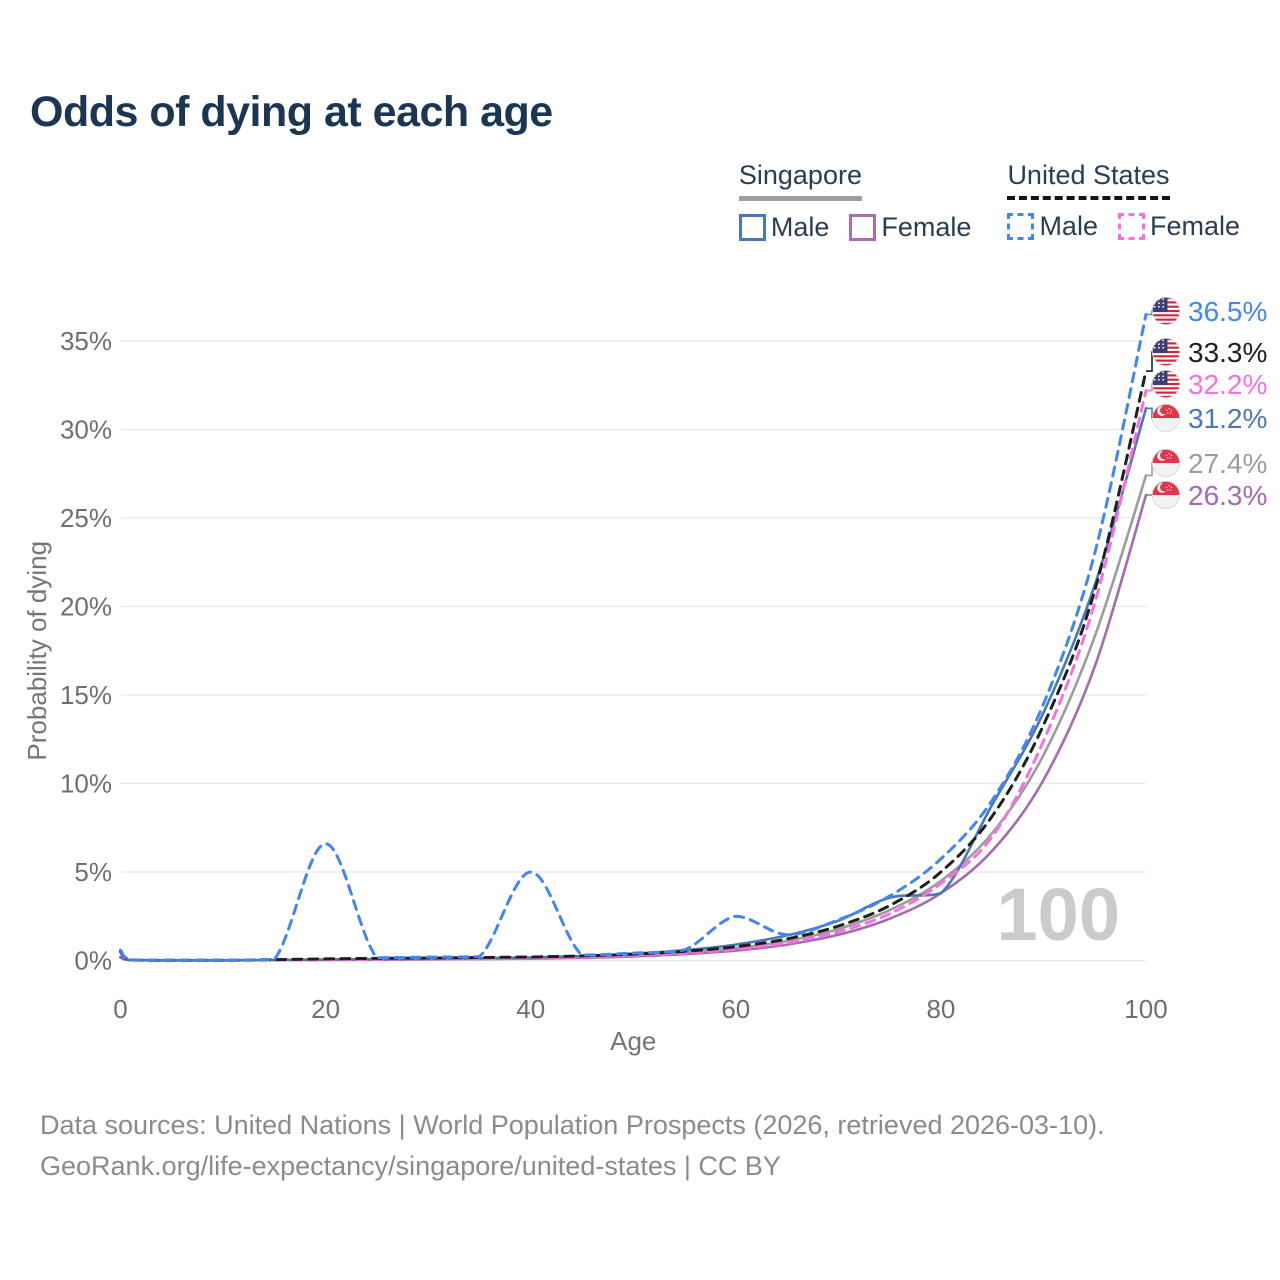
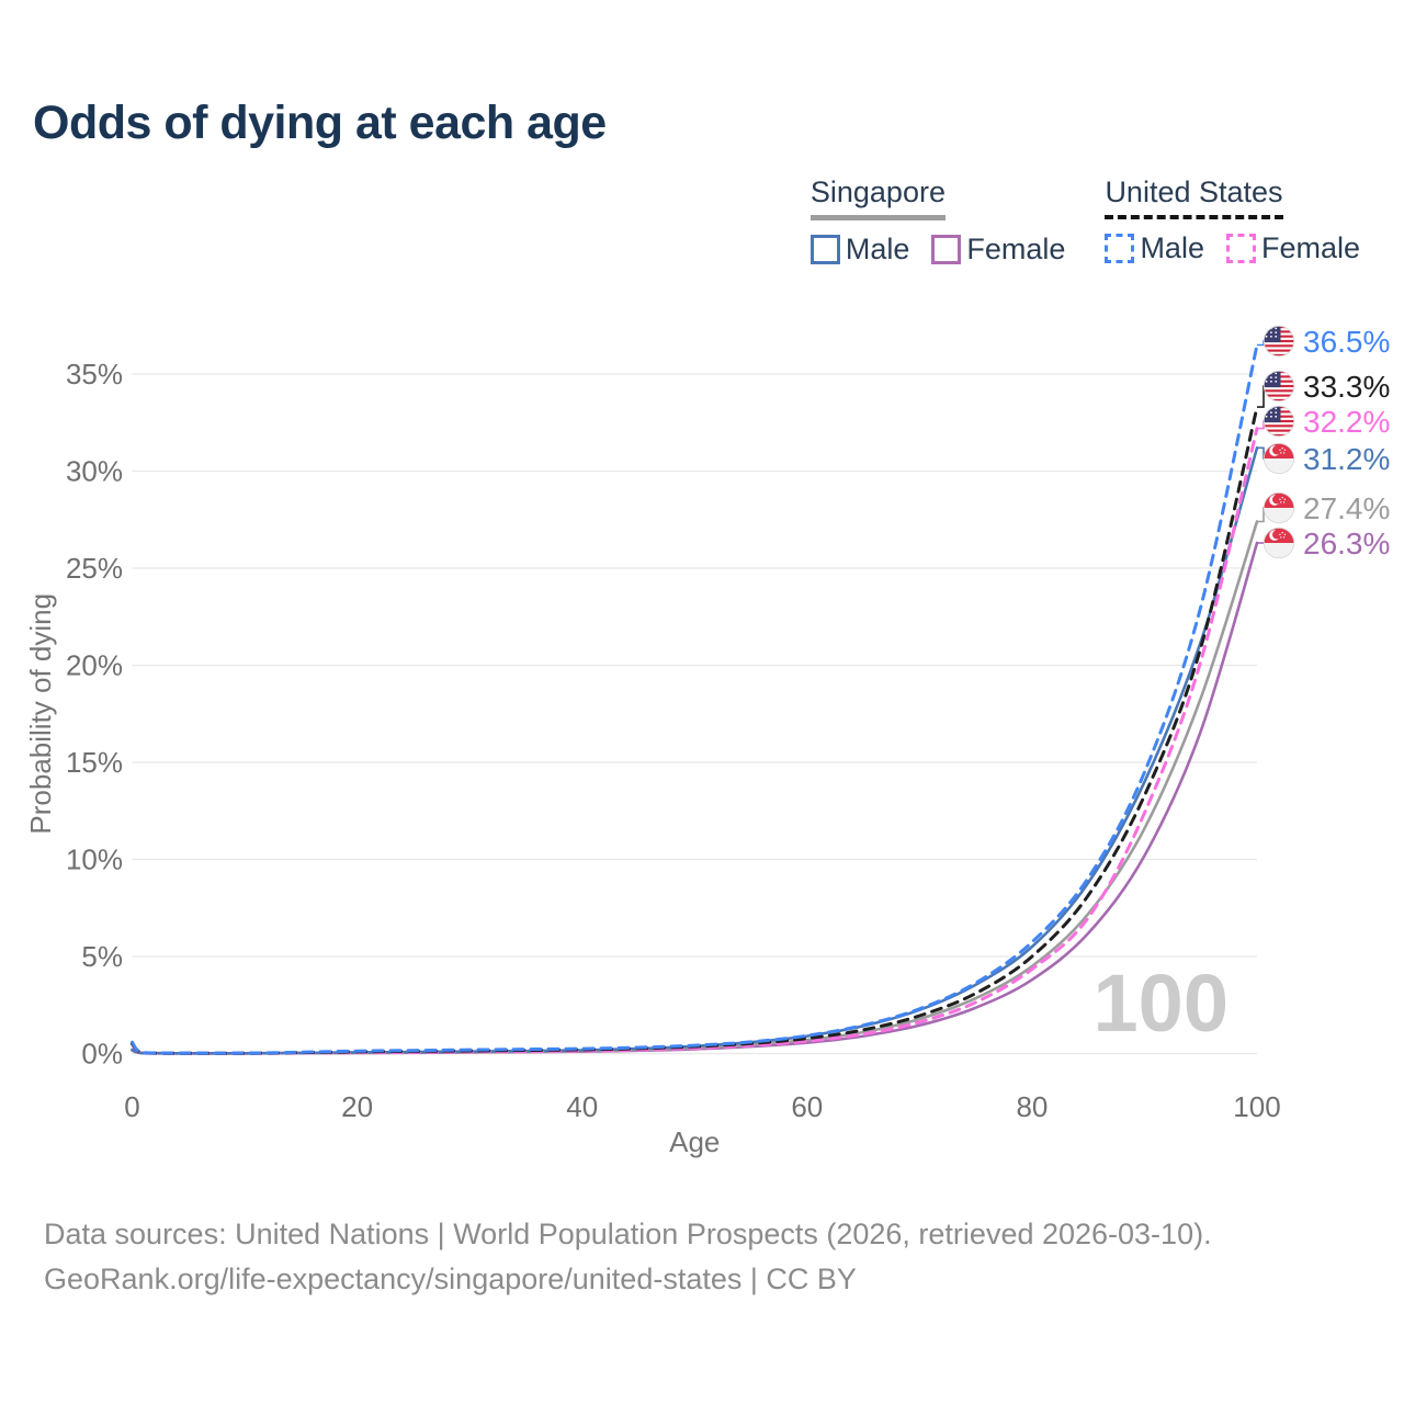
United States Male/20: 6.6% -> 0.1%
United States Male/40: 5.0% -> 0.2%
United States Male/60: 2.5% -> 0.9%
Singapore Male/80: 3.8% -> 5.5%
